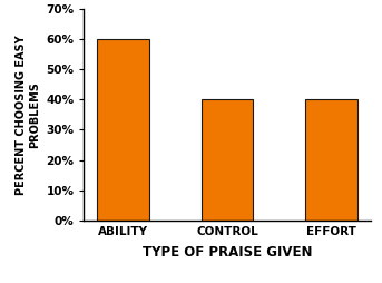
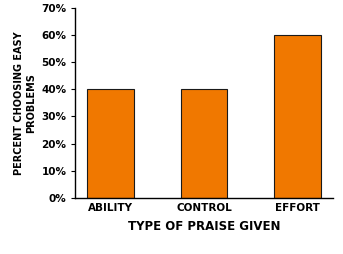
ABILITY: 60% -> 40%
EFFORT: 40% -> 60%
